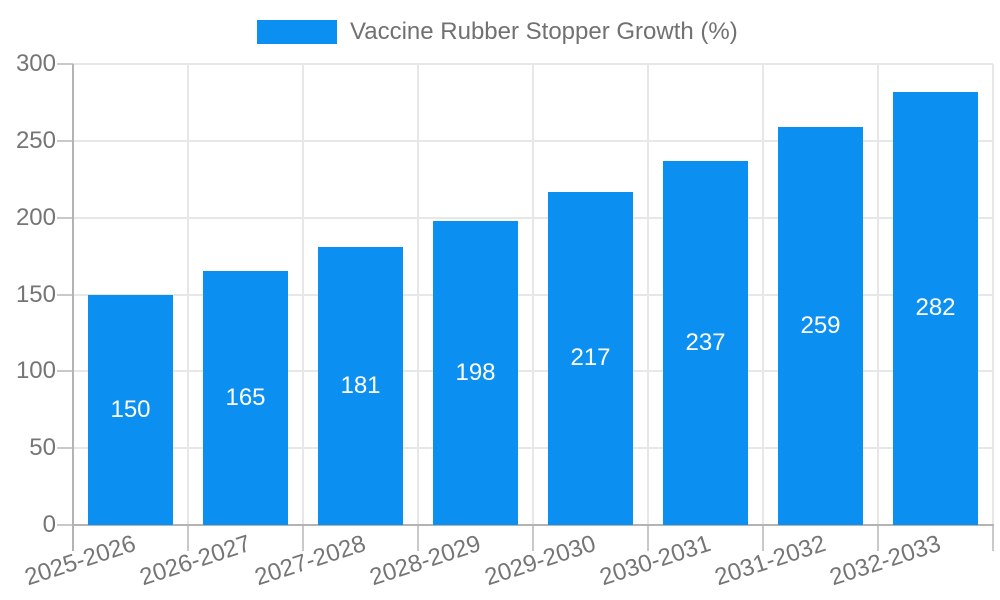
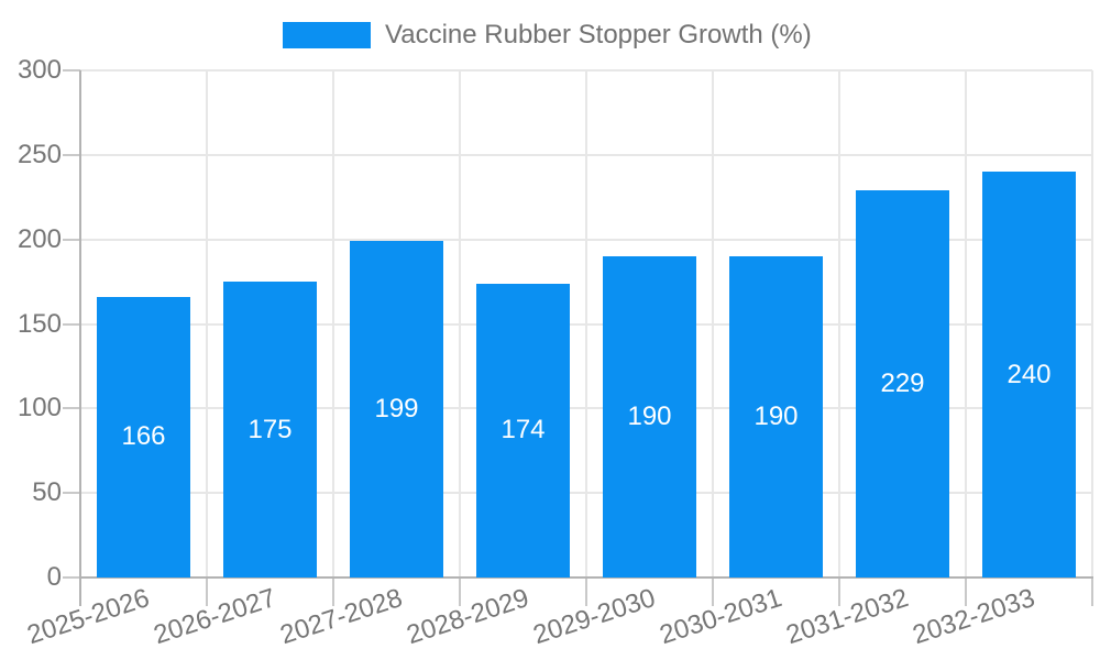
2025-2026: 150 -> 166
2026-2027: 165 -> 175
2027-2028: 181 -> 199
2028-2029: 198 -> 174
2029-2030: 217 -> 190
2030-2031: 237 -> 190
2031-2032: 259 -> 229
2032-2033: 282 -> 240
